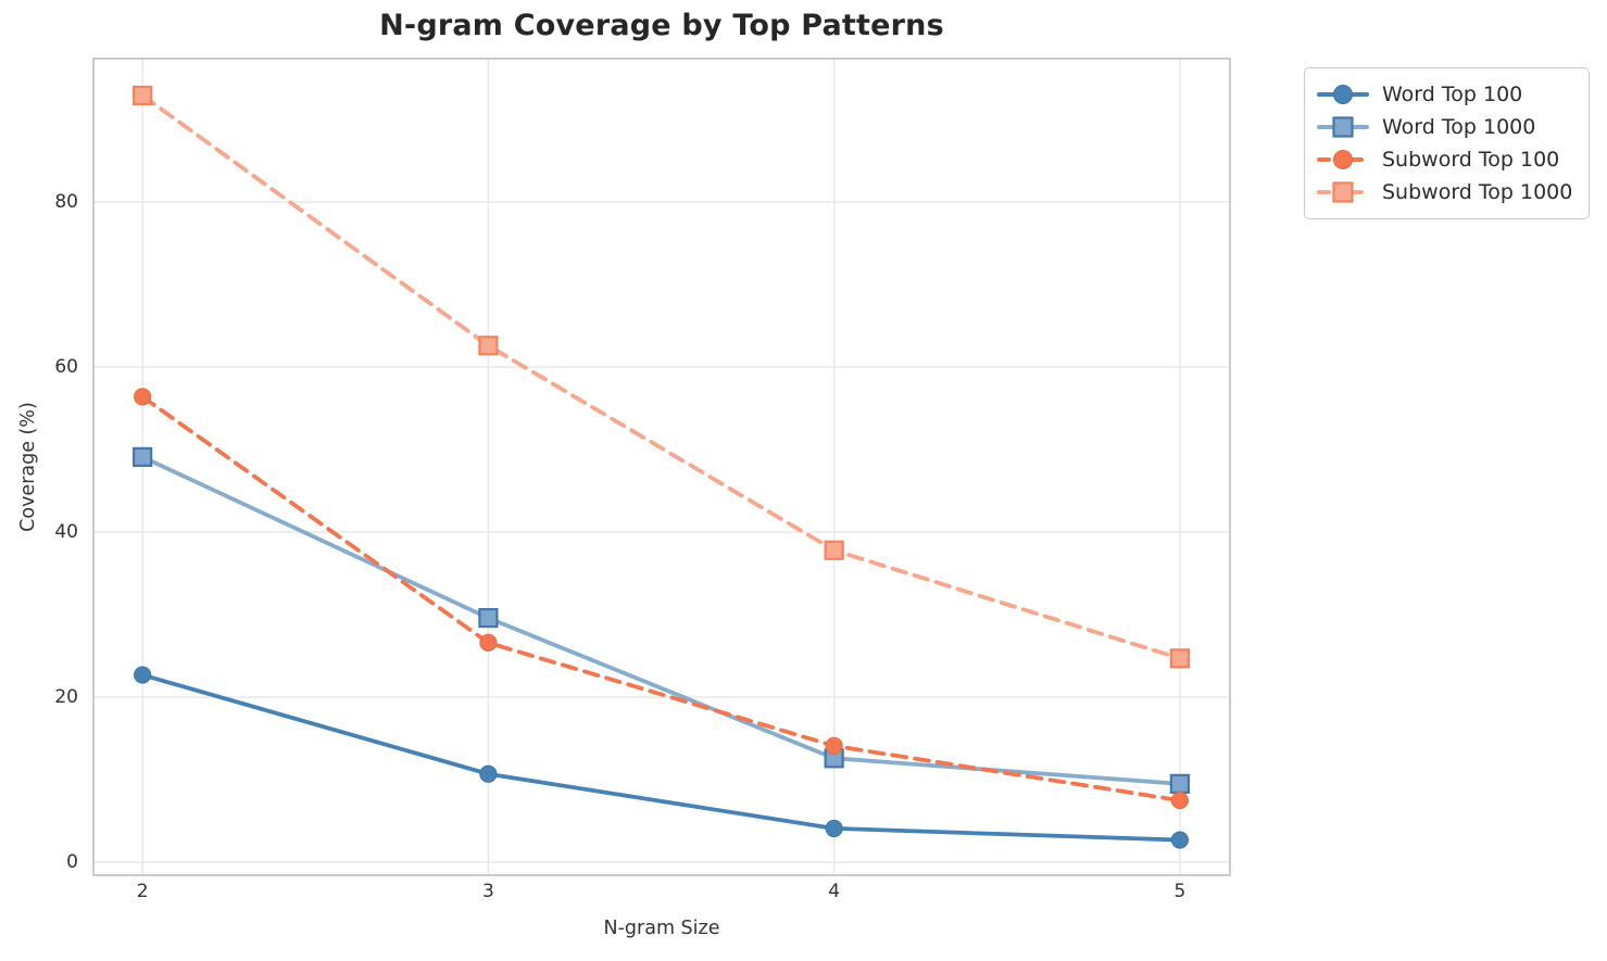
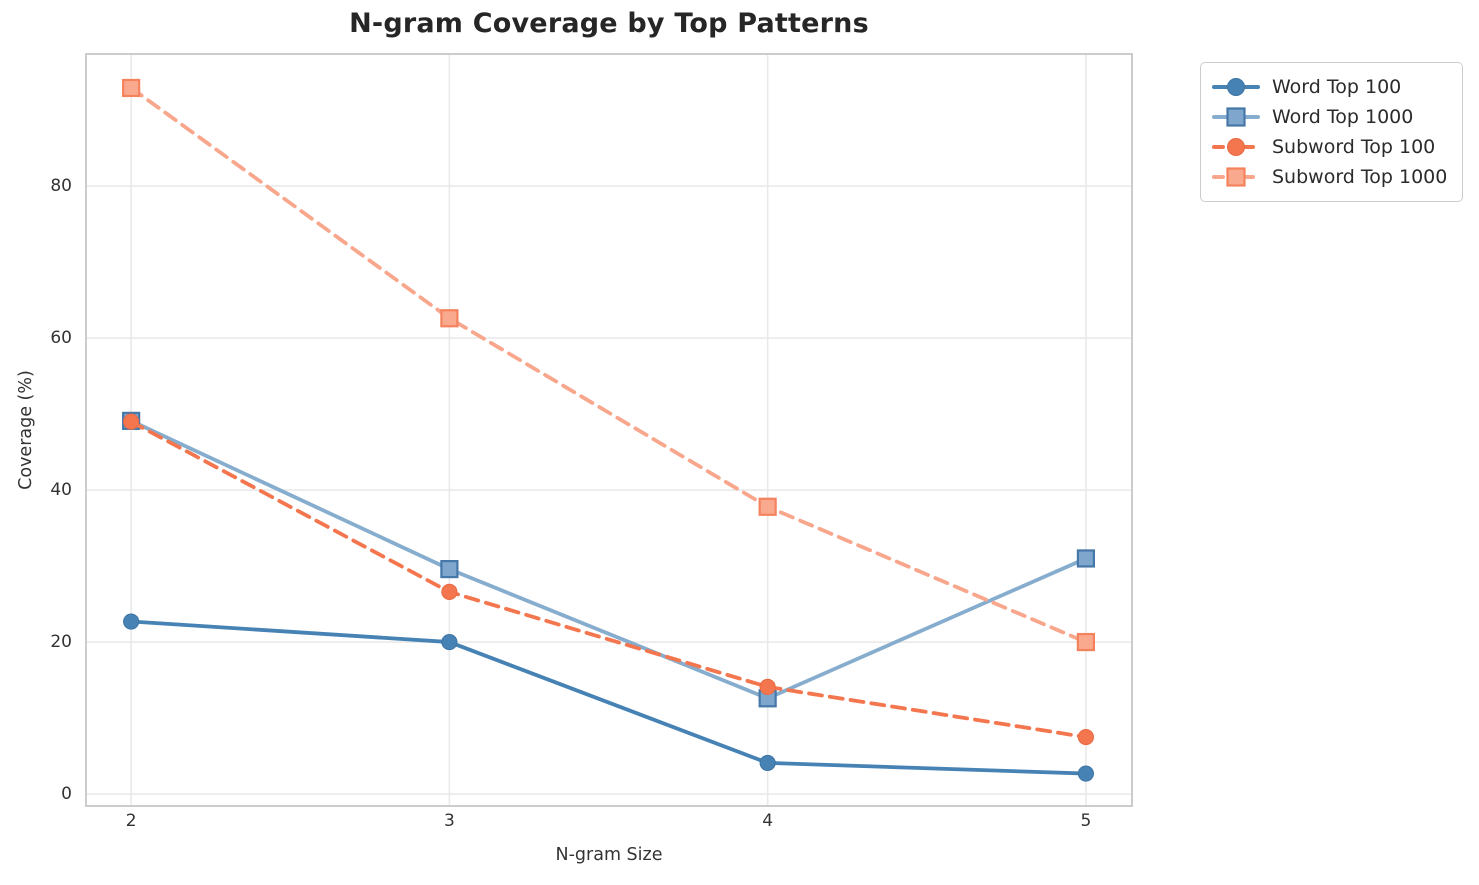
Subword Top 100/2: 56 -> 49
Word Top 100/3: 11 -> 20
Word Top 1000/5: 10 -> 31
Subword Top 1000/5: 25 -> 20
